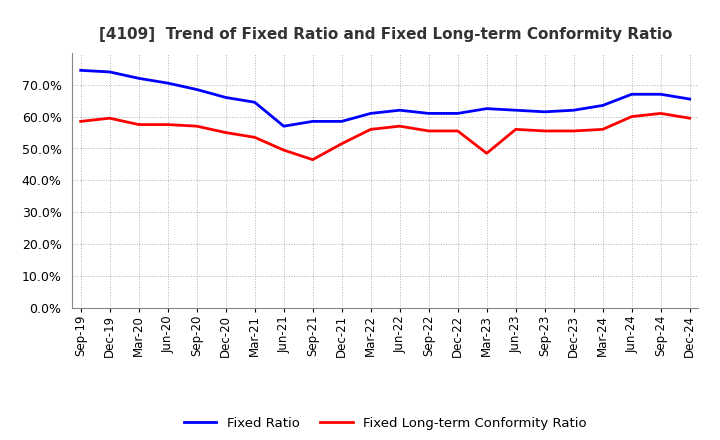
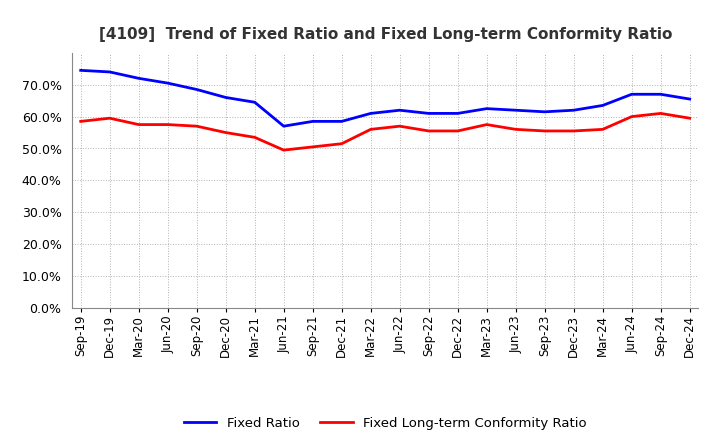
Fixed Long-term Conformity Ratio/Sep-21: 46.5% -> 50.5%
Fixed Long-term Conformity Ratio/Mar-23: 48.5% -> 57.5%
